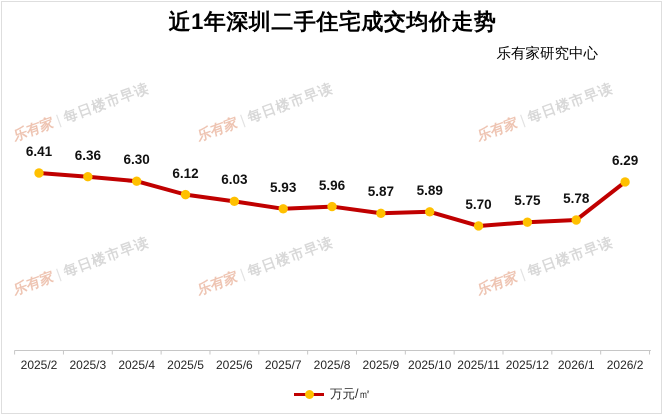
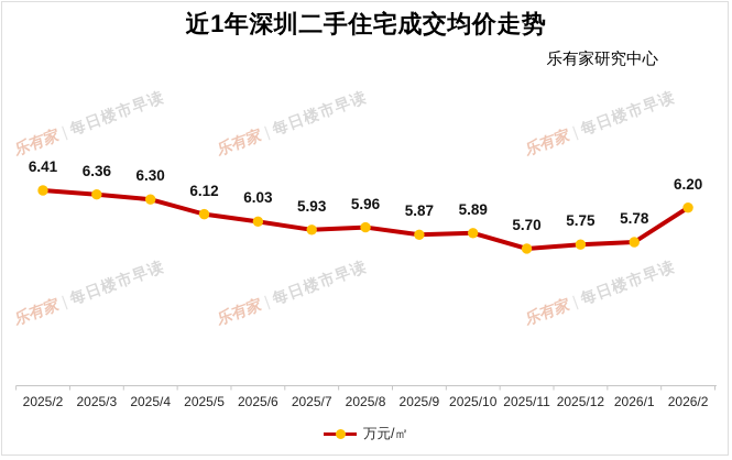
2026/2: 6.29 -> 6.20
